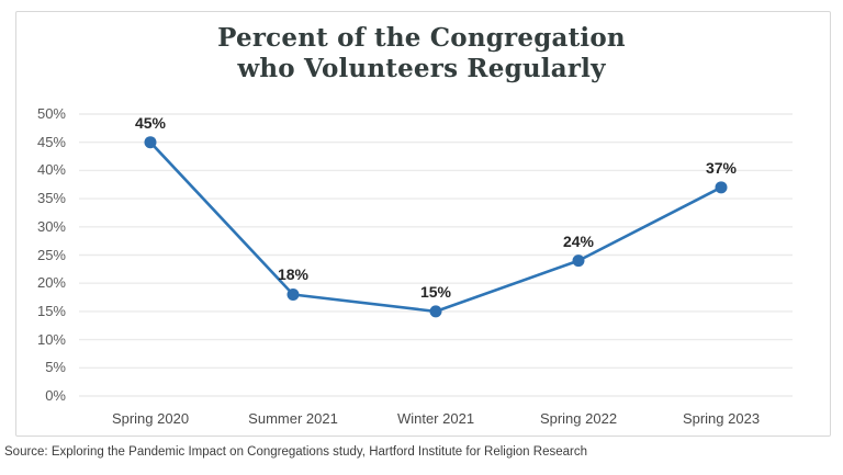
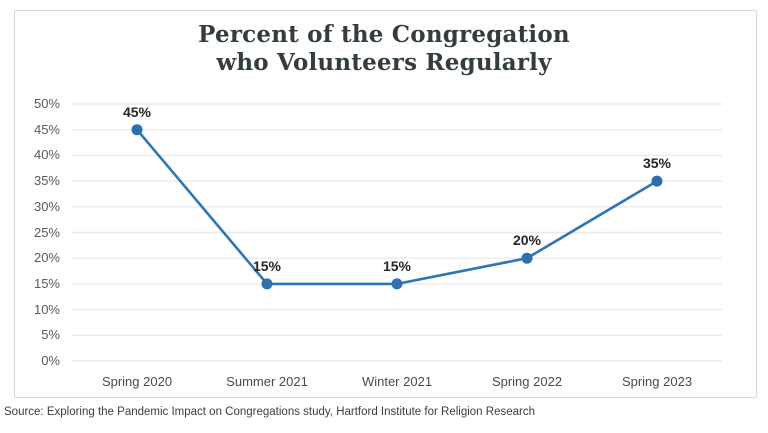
Summer 2021: 18% -> 15%
Spring 2022: 24% -> 20%
Spring 2023: 37% -> 35%
